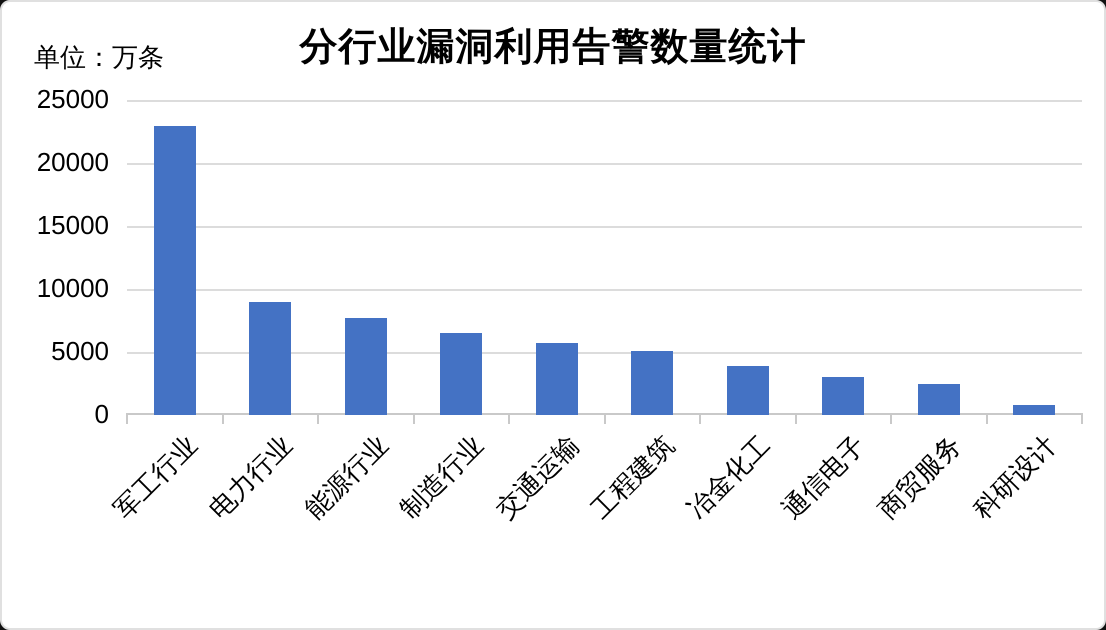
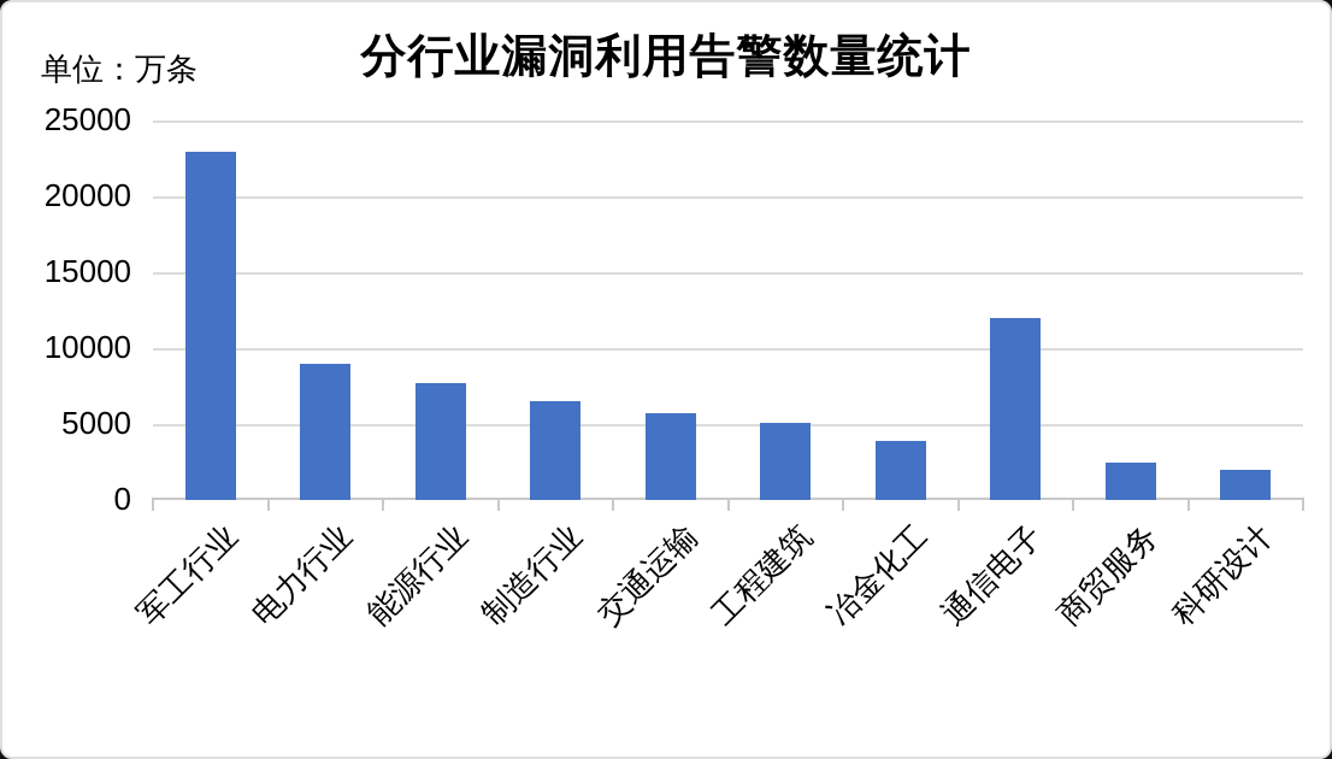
通信电子: 3000 -> 12000
科研设计: 800 -> 2000
